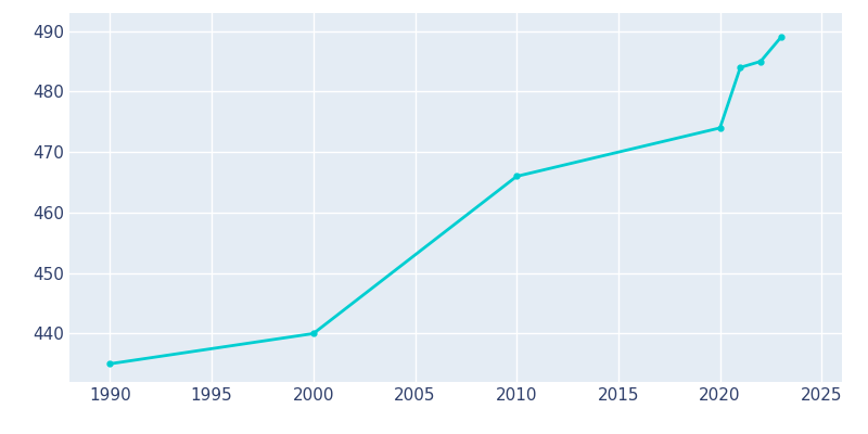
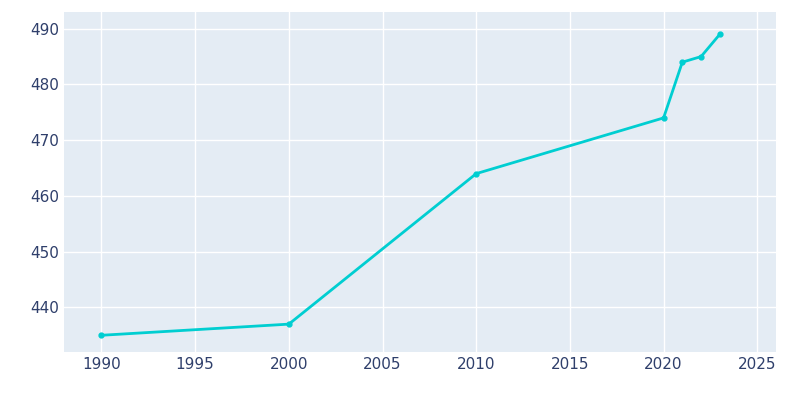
2000: 440 -> 437
2010: 466 -> 464
